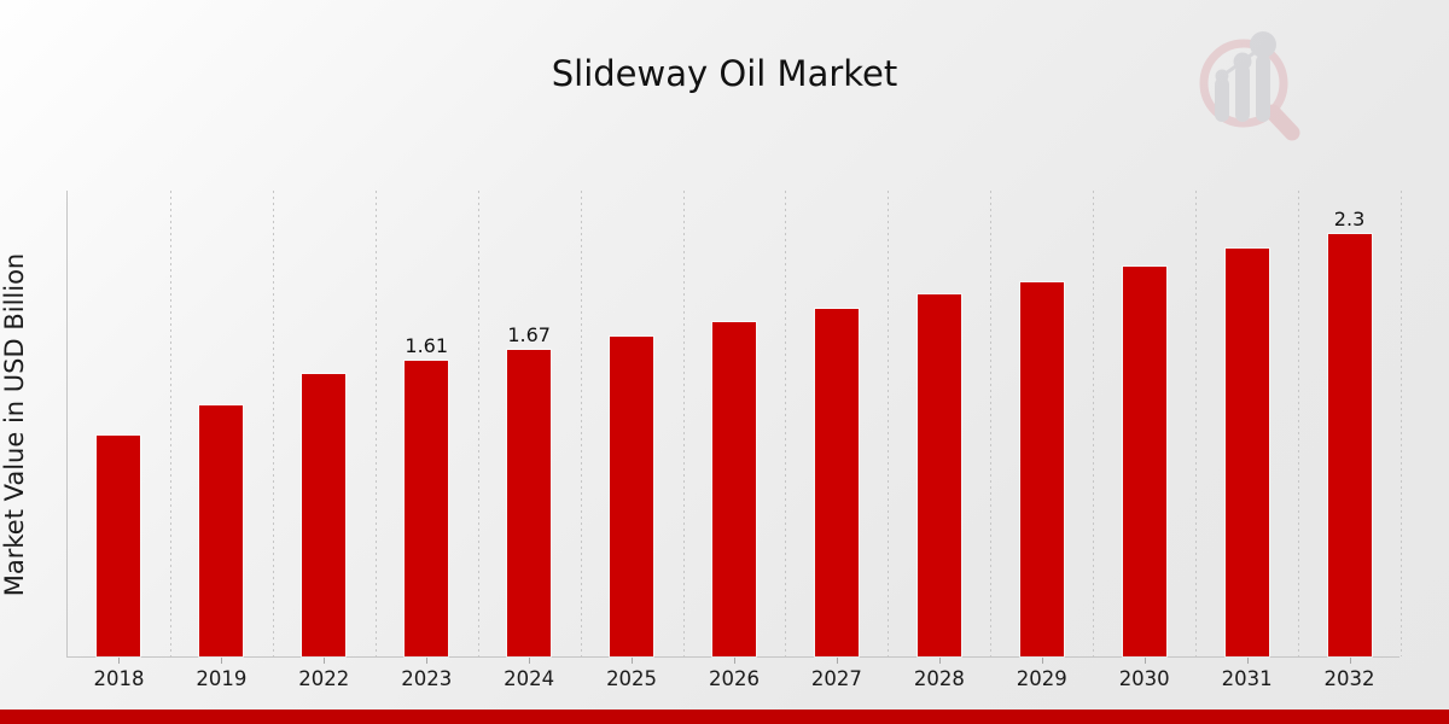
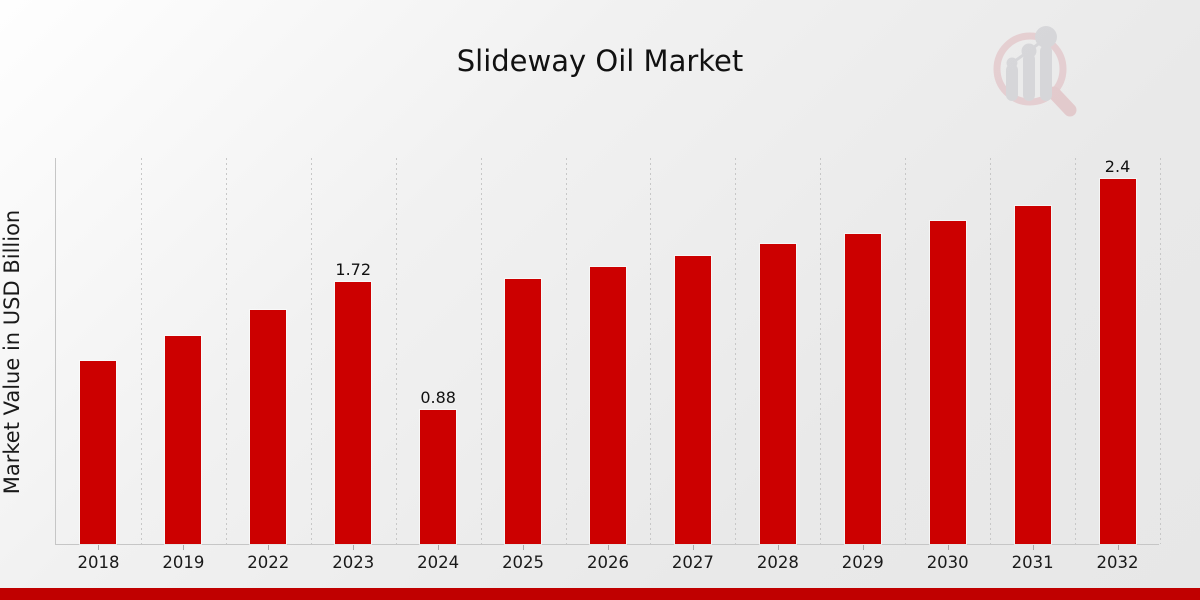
2023: 1.61 -> 1.72
2024: 1.67 -> 0.88
2032: 2.3 -> 2.4
